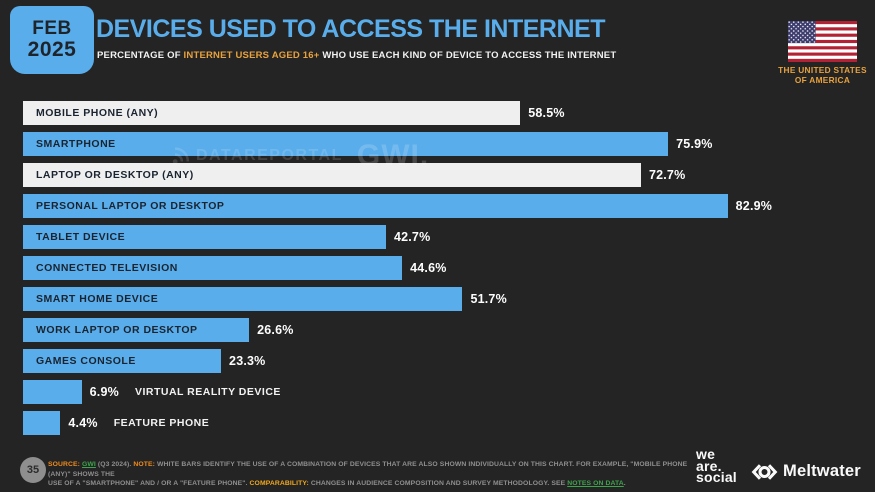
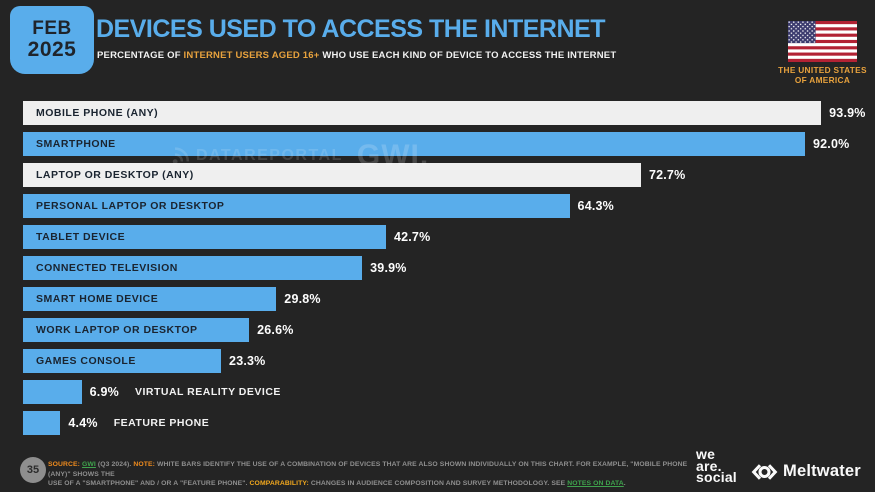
MOBILE PHONE (ANY): 58.5% -> 93.9%
SMARTPHONE: 75.9% -> 92.0%
PERSONAL LAPTOP OR DESKTOP: 82.9% -> 64.3%
CONNECTED TELEVISION: 44.6% -> 39.9%
SMART HOME DEVICE: 51.7% -> 29.8%
